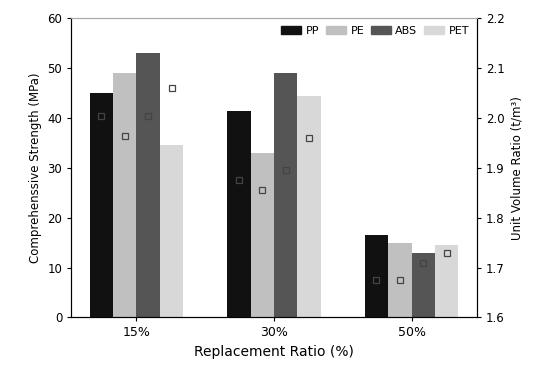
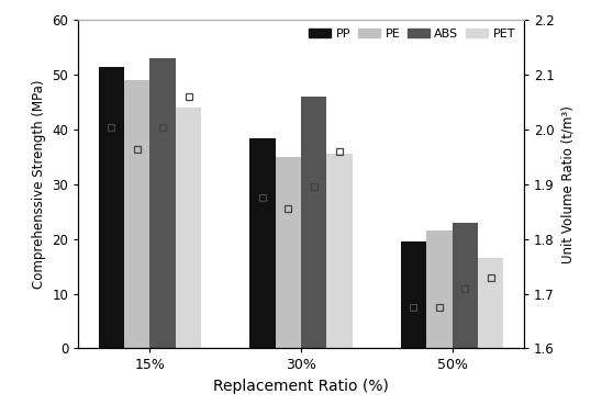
PP/15%: 45.0 -> 51.5
PET/15%: 34.5 -> 44.0
PP/30%: 41.5 -> 38.5
PE/30%: 33.0 -> 35.0
ABS/30%: 49 -> 46
PET/30%: 44.5 -> 35.5
PP/50%: 16.5 -> 19.5
PE/50%: 15.0 -> 21.5
ABS/50%: 13 -> 23
PET/50%: 14.5 -> 16.5
